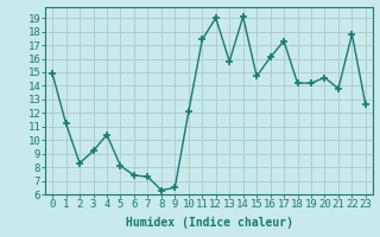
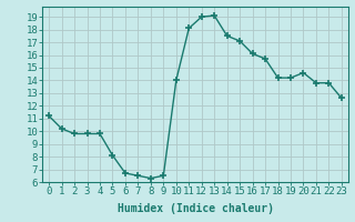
0: 14.9 -> 11.2
1: 11.2 -> 10.2
2: 8.3 -> 9.8
3: 9.2 -> 9.8
4: 10.4 -> 9.8
6: 7.4 -> 6.7
7: 7.3 -> 6.5
10: 12.1 -> 14.0
11: 17.4 -> 18.1
13: 15.8 -> 19.1
14: 19.1 -> 17.5
15: 14.7 -> 17.1
17: 17.3 -> 15.7
22: 17.8 -> 13.8
